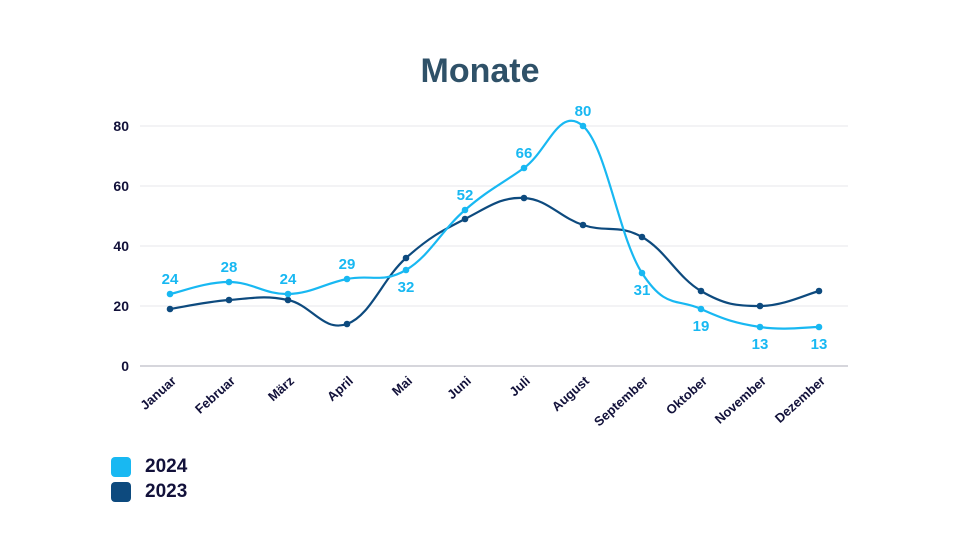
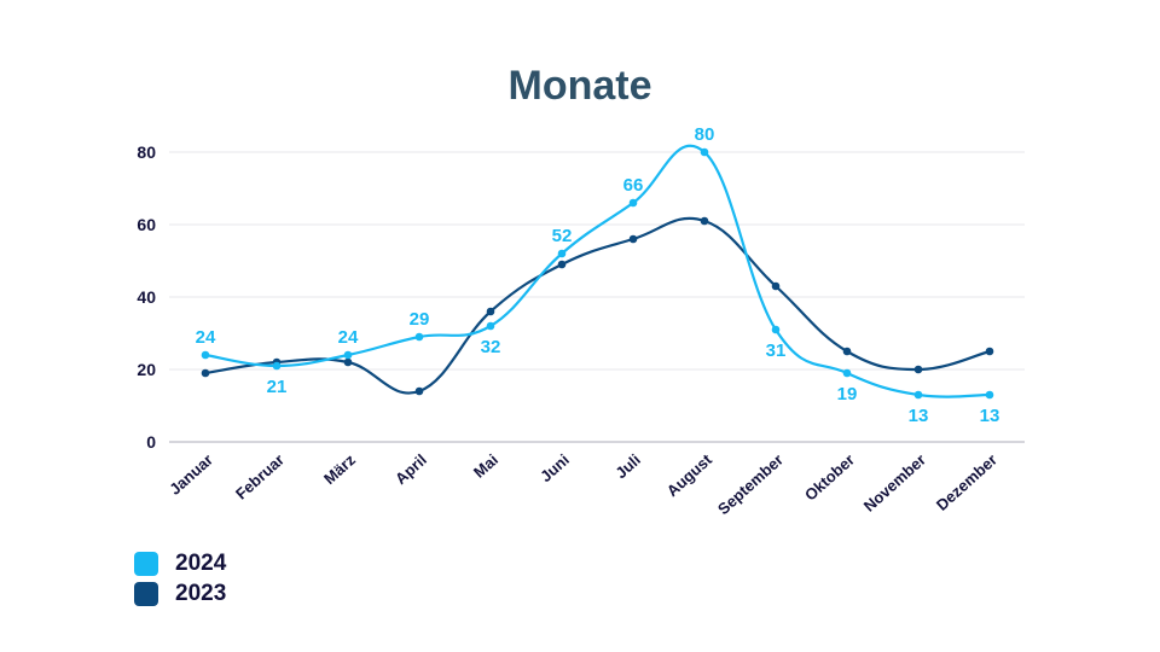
2024/Februar: 28 -> 21
2023/August: 47 -> 61
